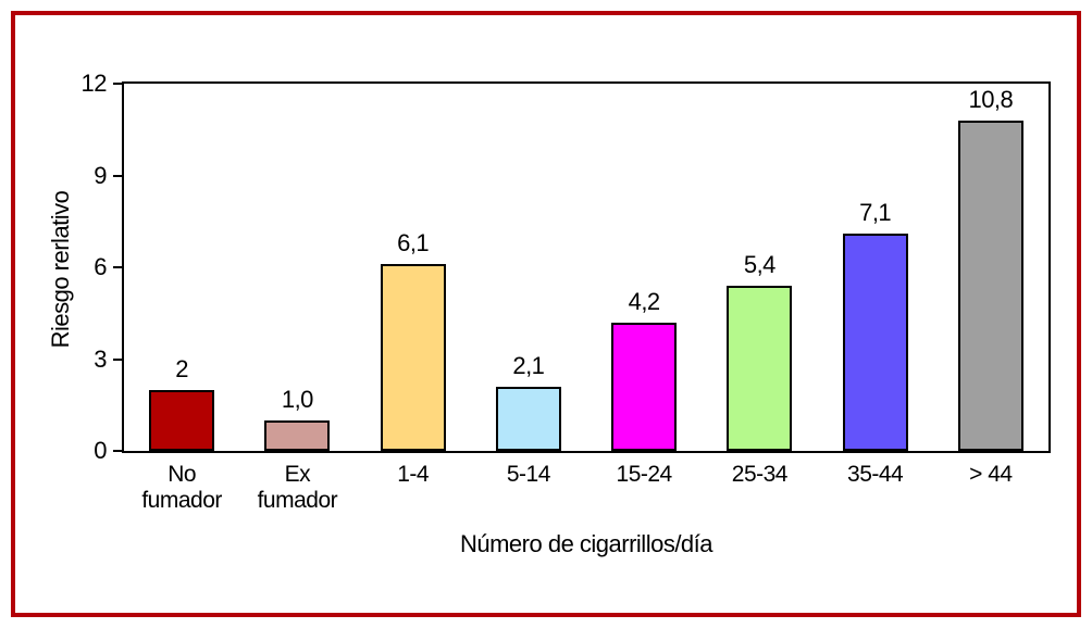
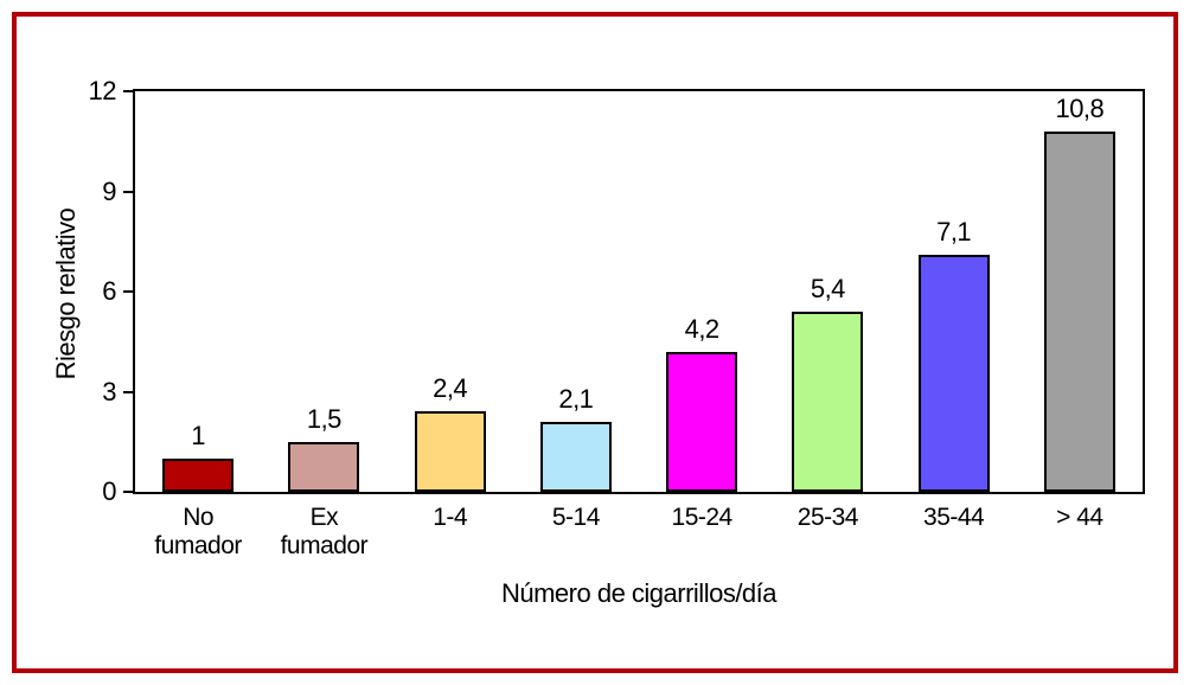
No fumador: 2 -> 1
Ex fumador: 1,0 -> 1,5
1-4: 6,1 -> 2,4
